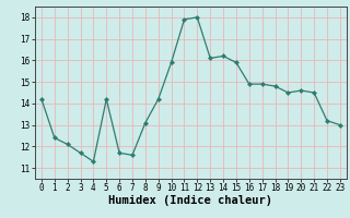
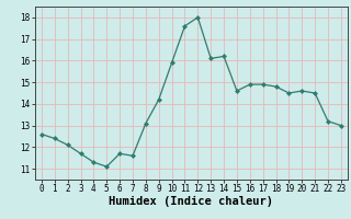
0: 14.2 -> 12.6
5: 14.2 -> 11.1
11: 17.9 -> 17.6
15: 15.9 -> 14.6
